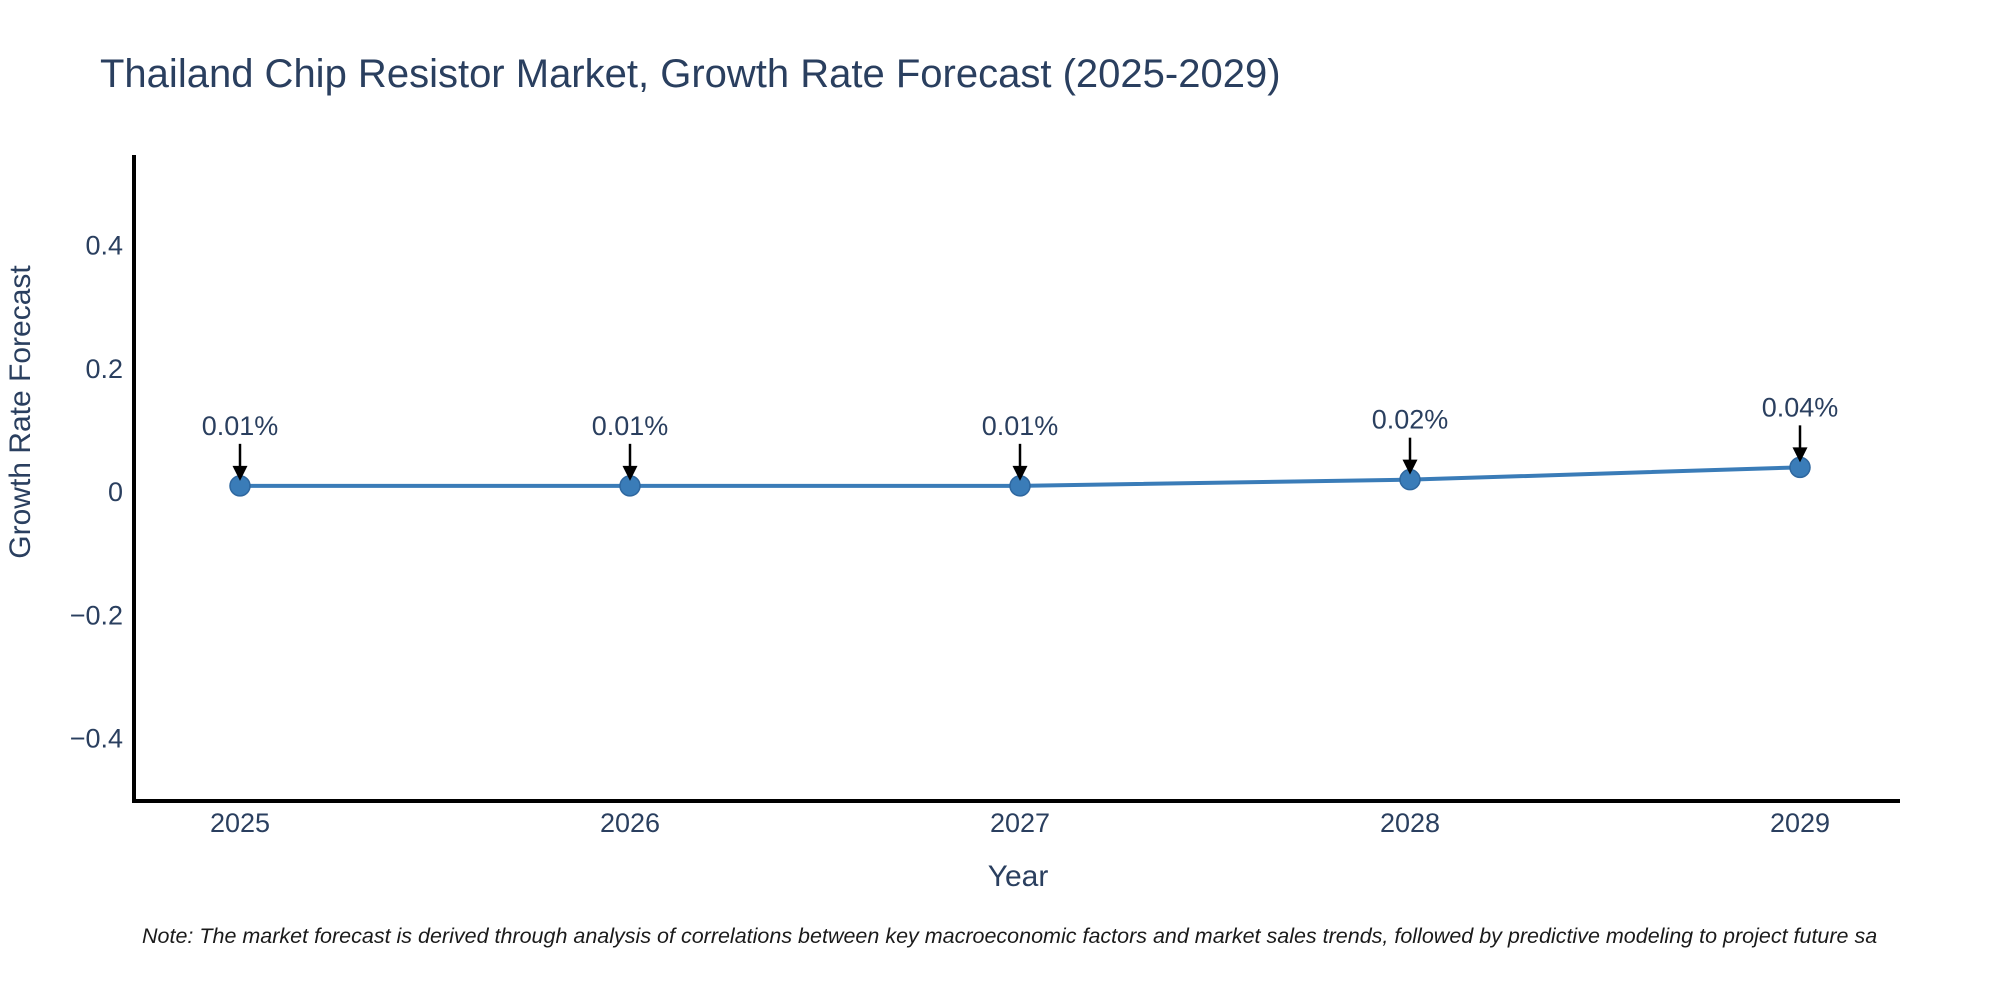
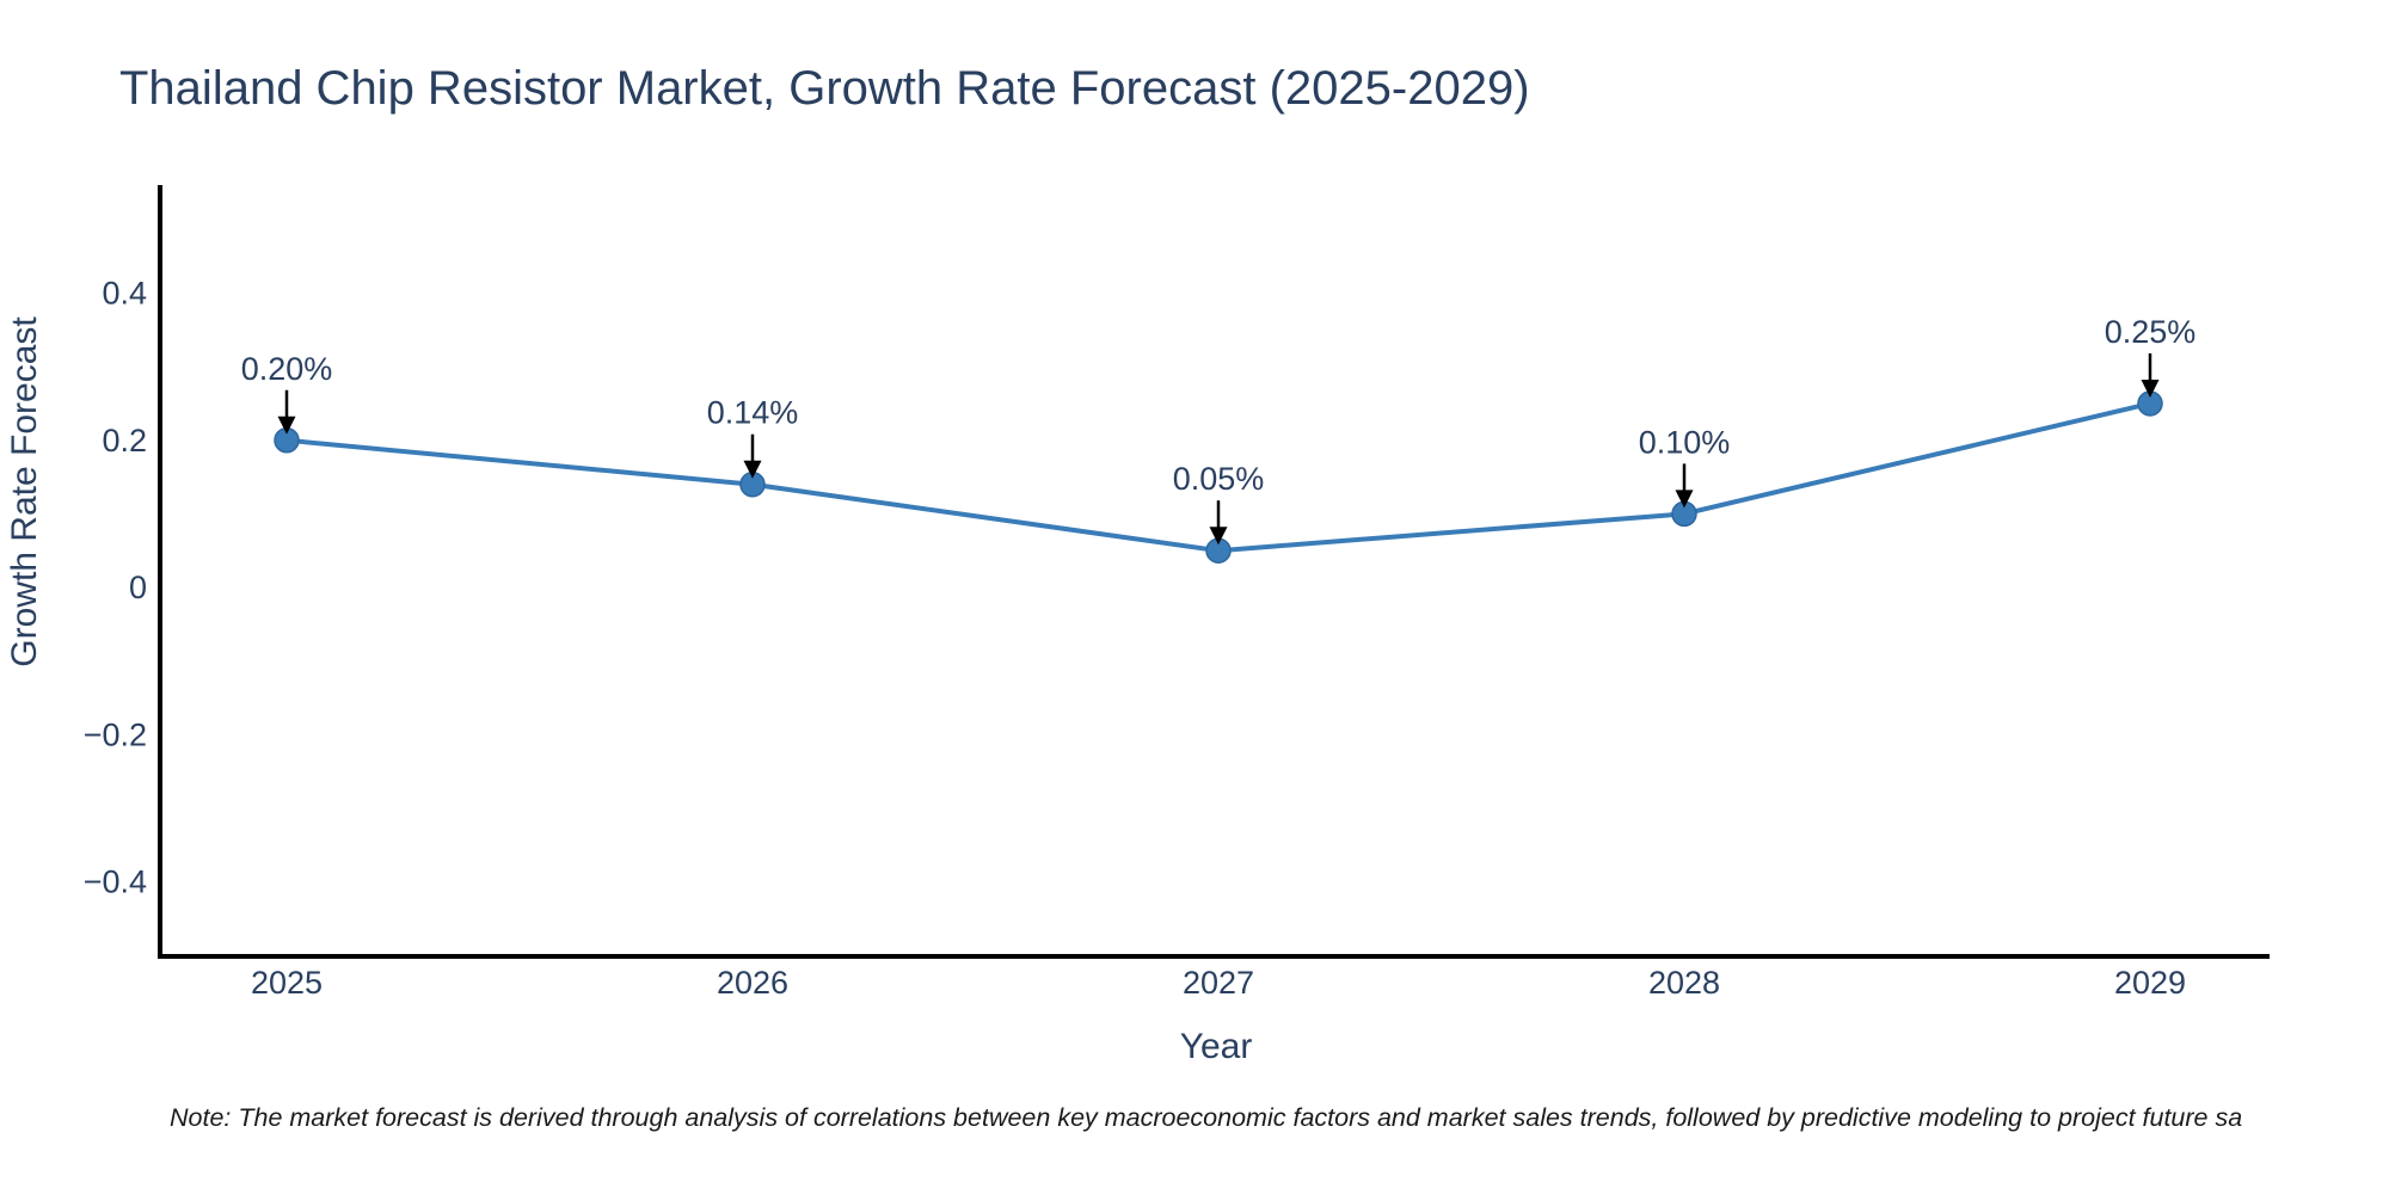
2025: 0.01% -> 0.20%
2026: 0.01% -> 0.14%
2027: 0.01% -> 0.05%
2028: 0.02% -> 0.10%
2029: 0.04% -> 0.25%
